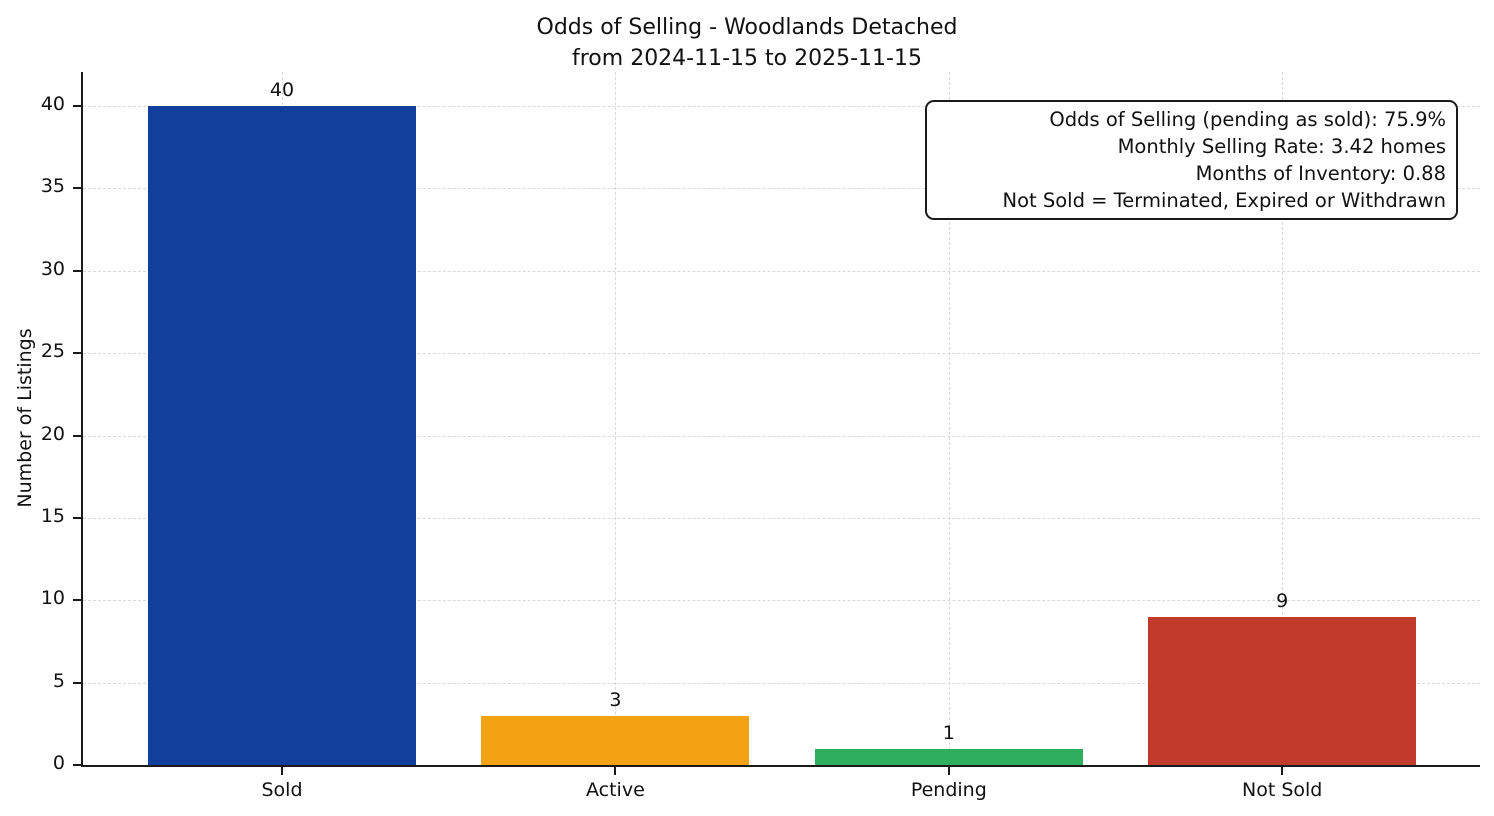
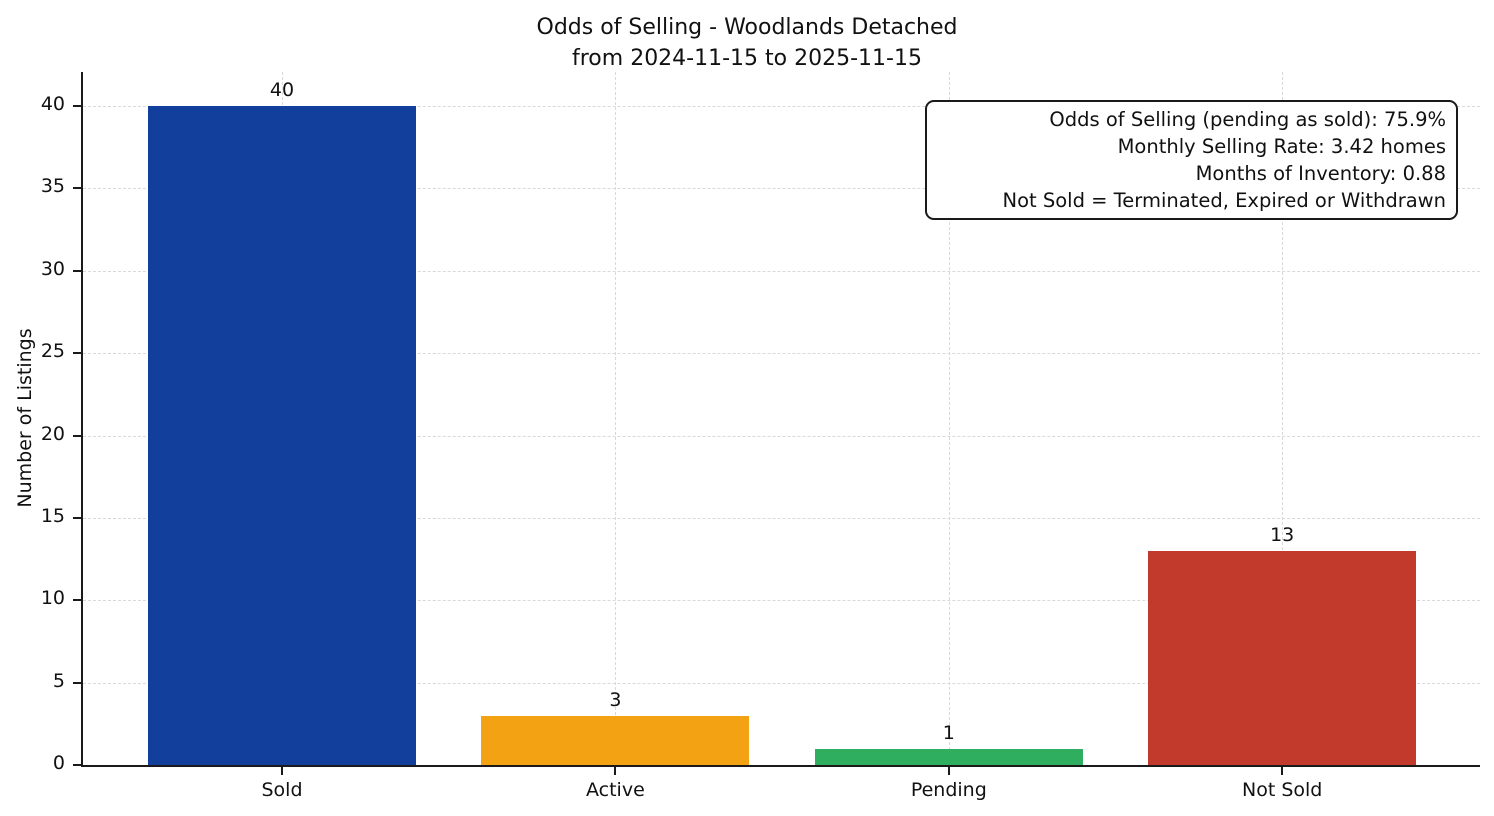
Not Sold: 9 -> 13
